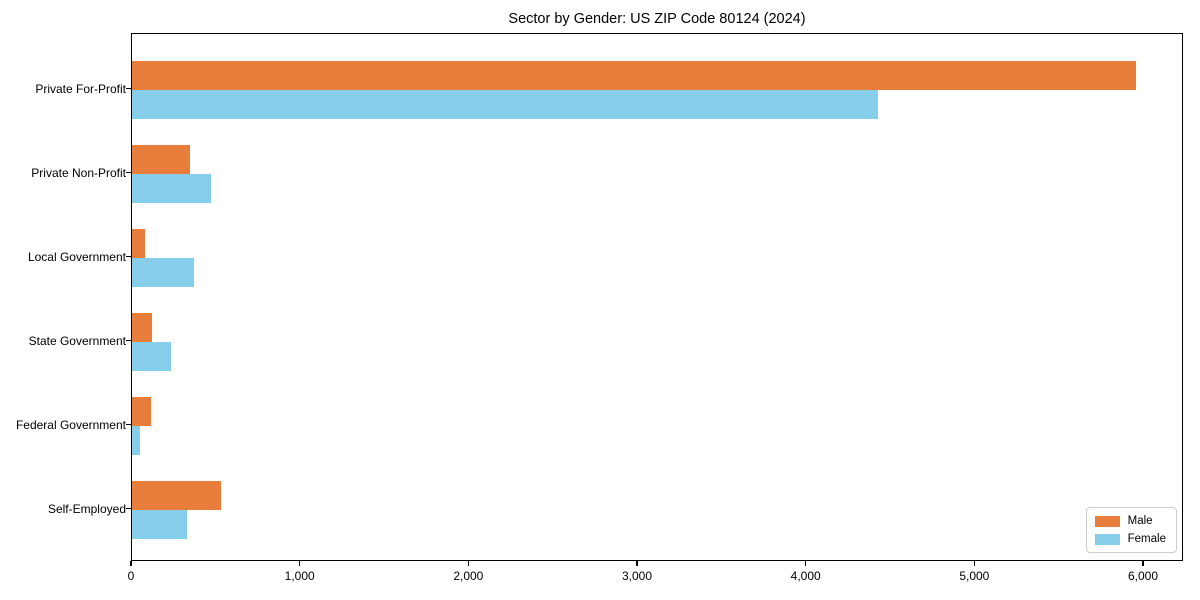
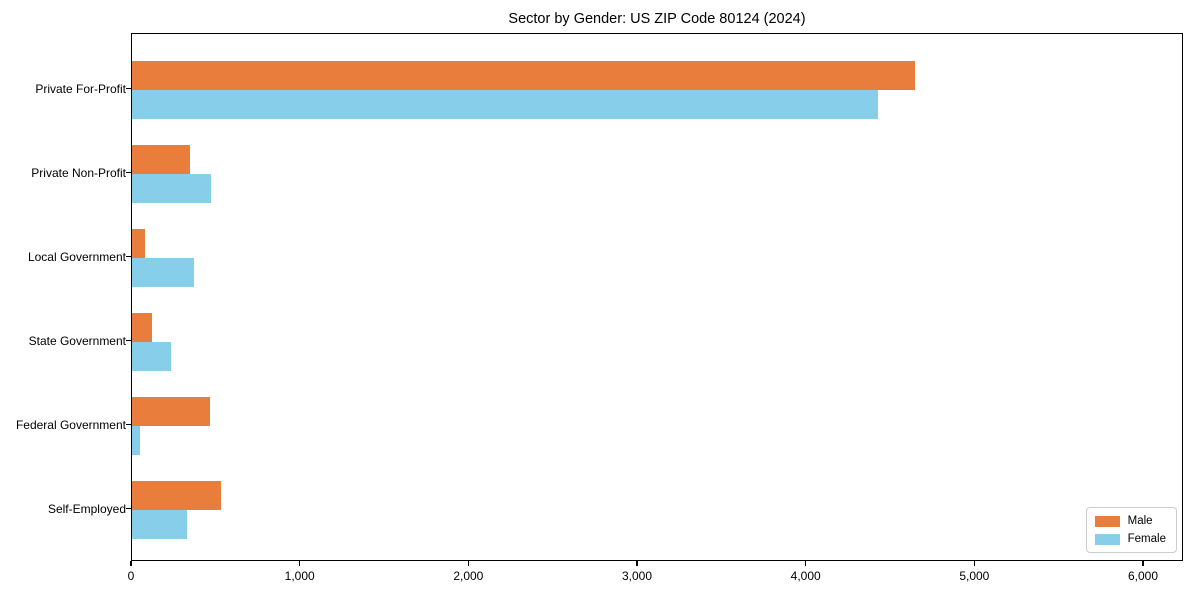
Male/Private For-Profit: 5950 -> 4640
Male/Federal Government: 110 -> 460
